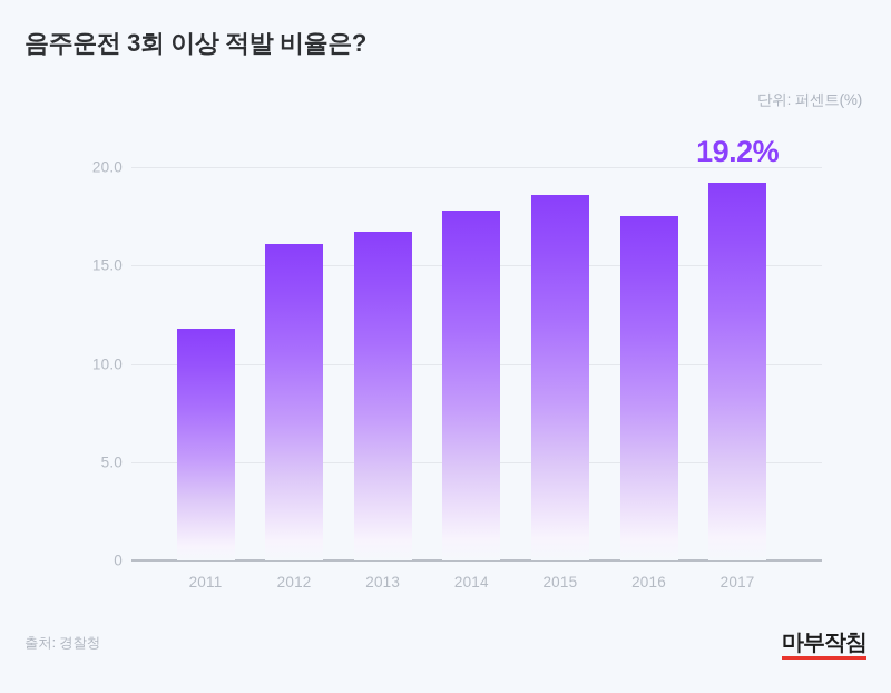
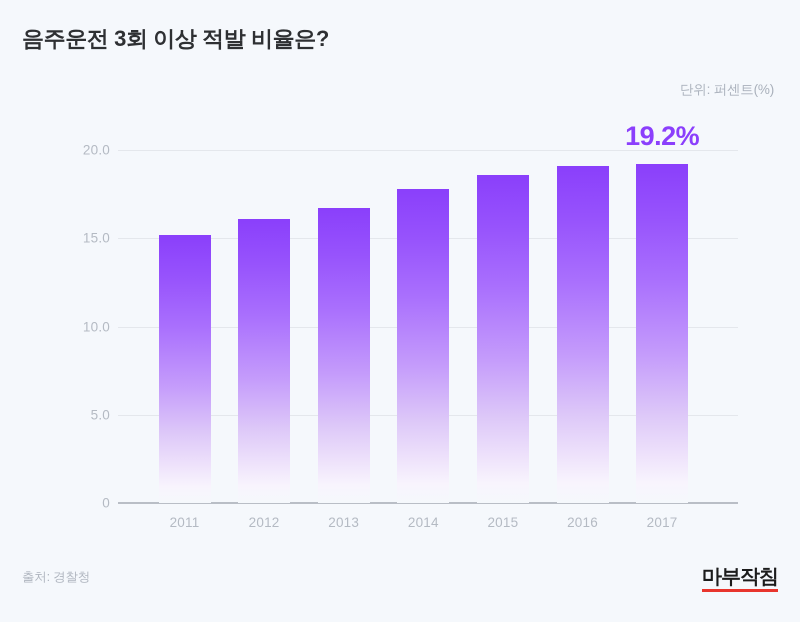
2011: 11.8 -> 15.2
2016: 17.5 -> 19.1
